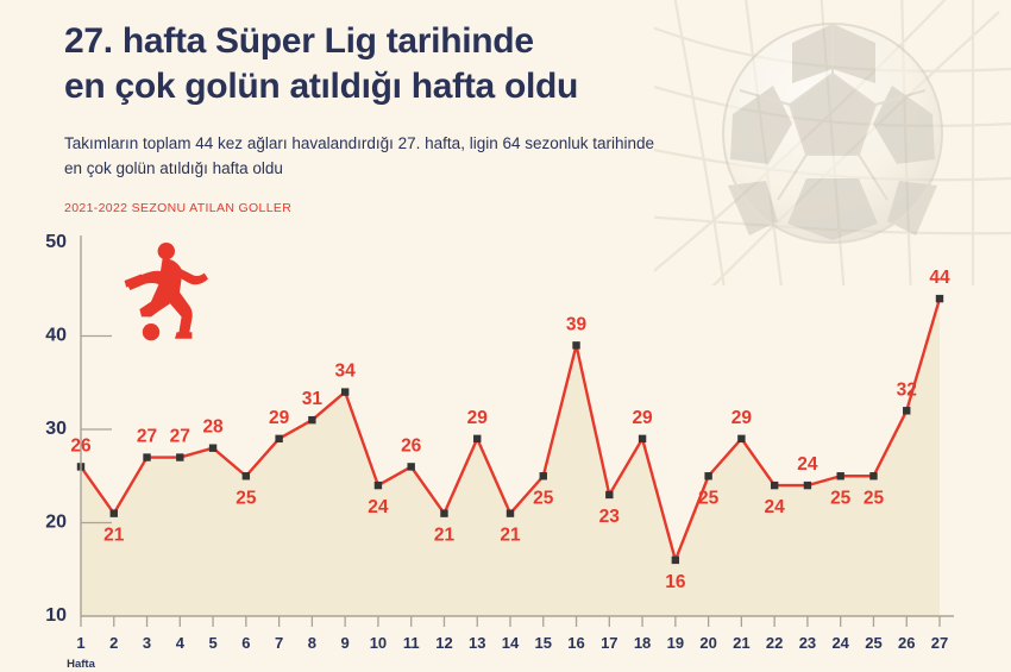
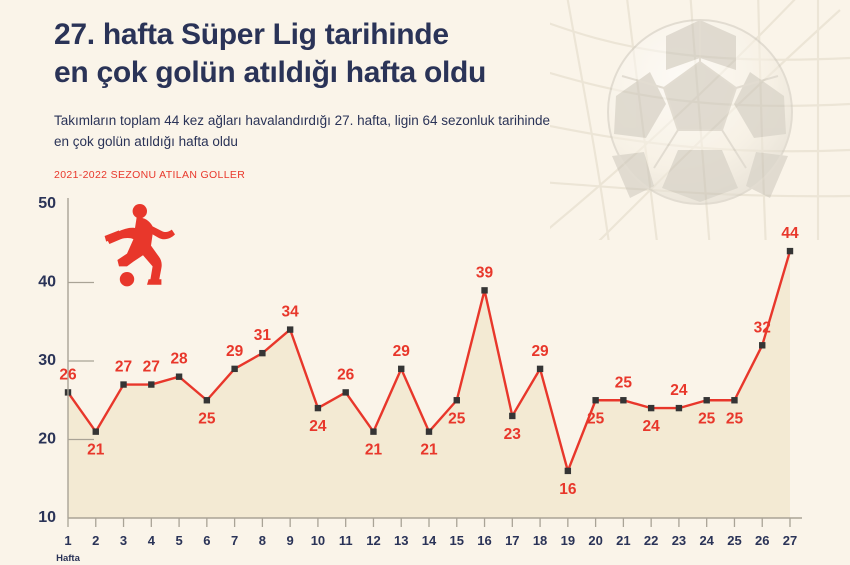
21: 29 -> 25
